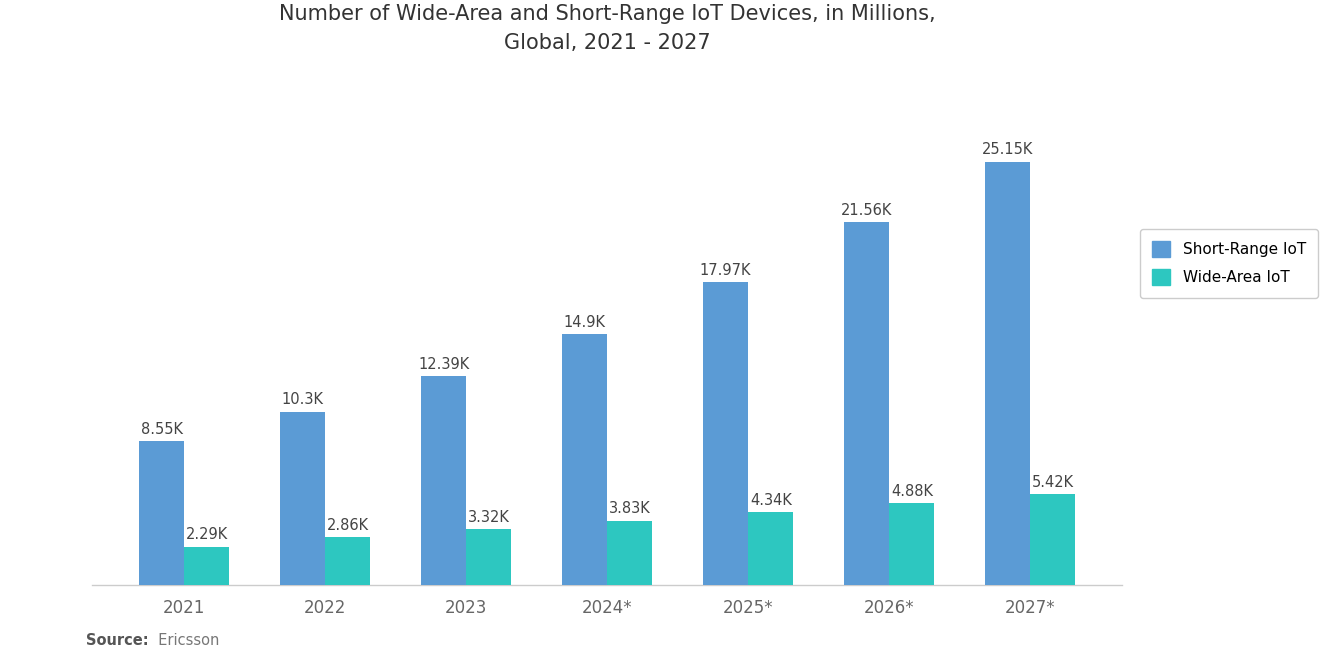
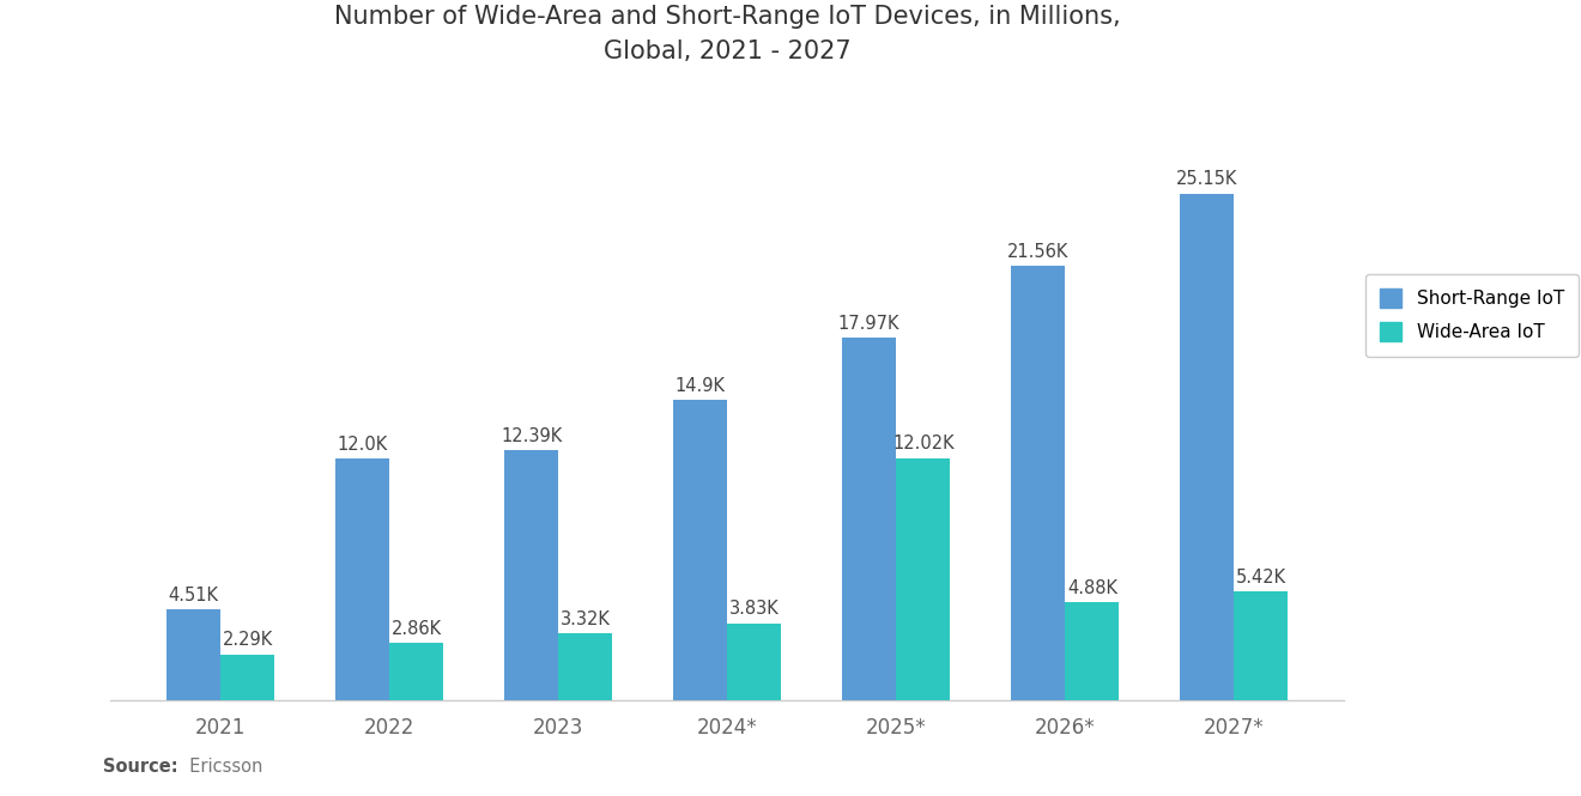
Short-Range IoT/2021: 8.55K -> 4.51K
Short-Range IoT/2022: 10.3K -> 12.0K
Wide-Area IoT/2025*: 4.34K -> 12.02K
